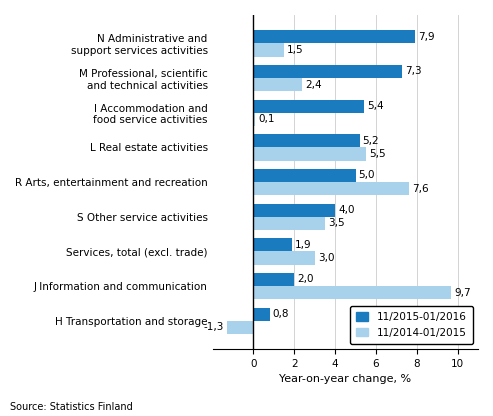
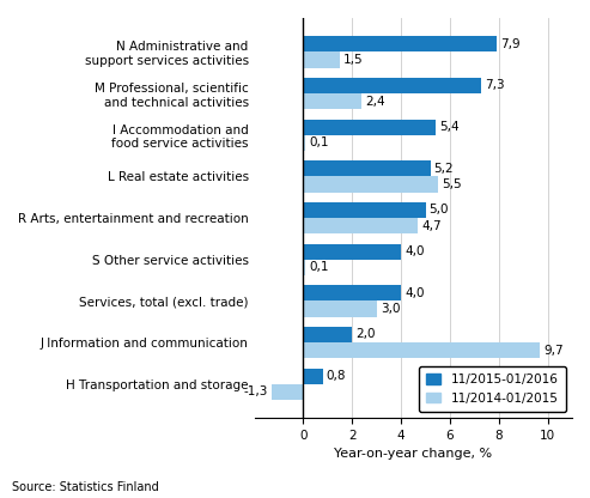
11/2014-01/2015/R Arts, entertainment and recreation: 7,6 -> 4,7
11/2014-01/2015/S Other service activities: 3,5 -> 0,1
11/2015-01/2016/Services, total (excl. trade): 1,9 -> 4,0
